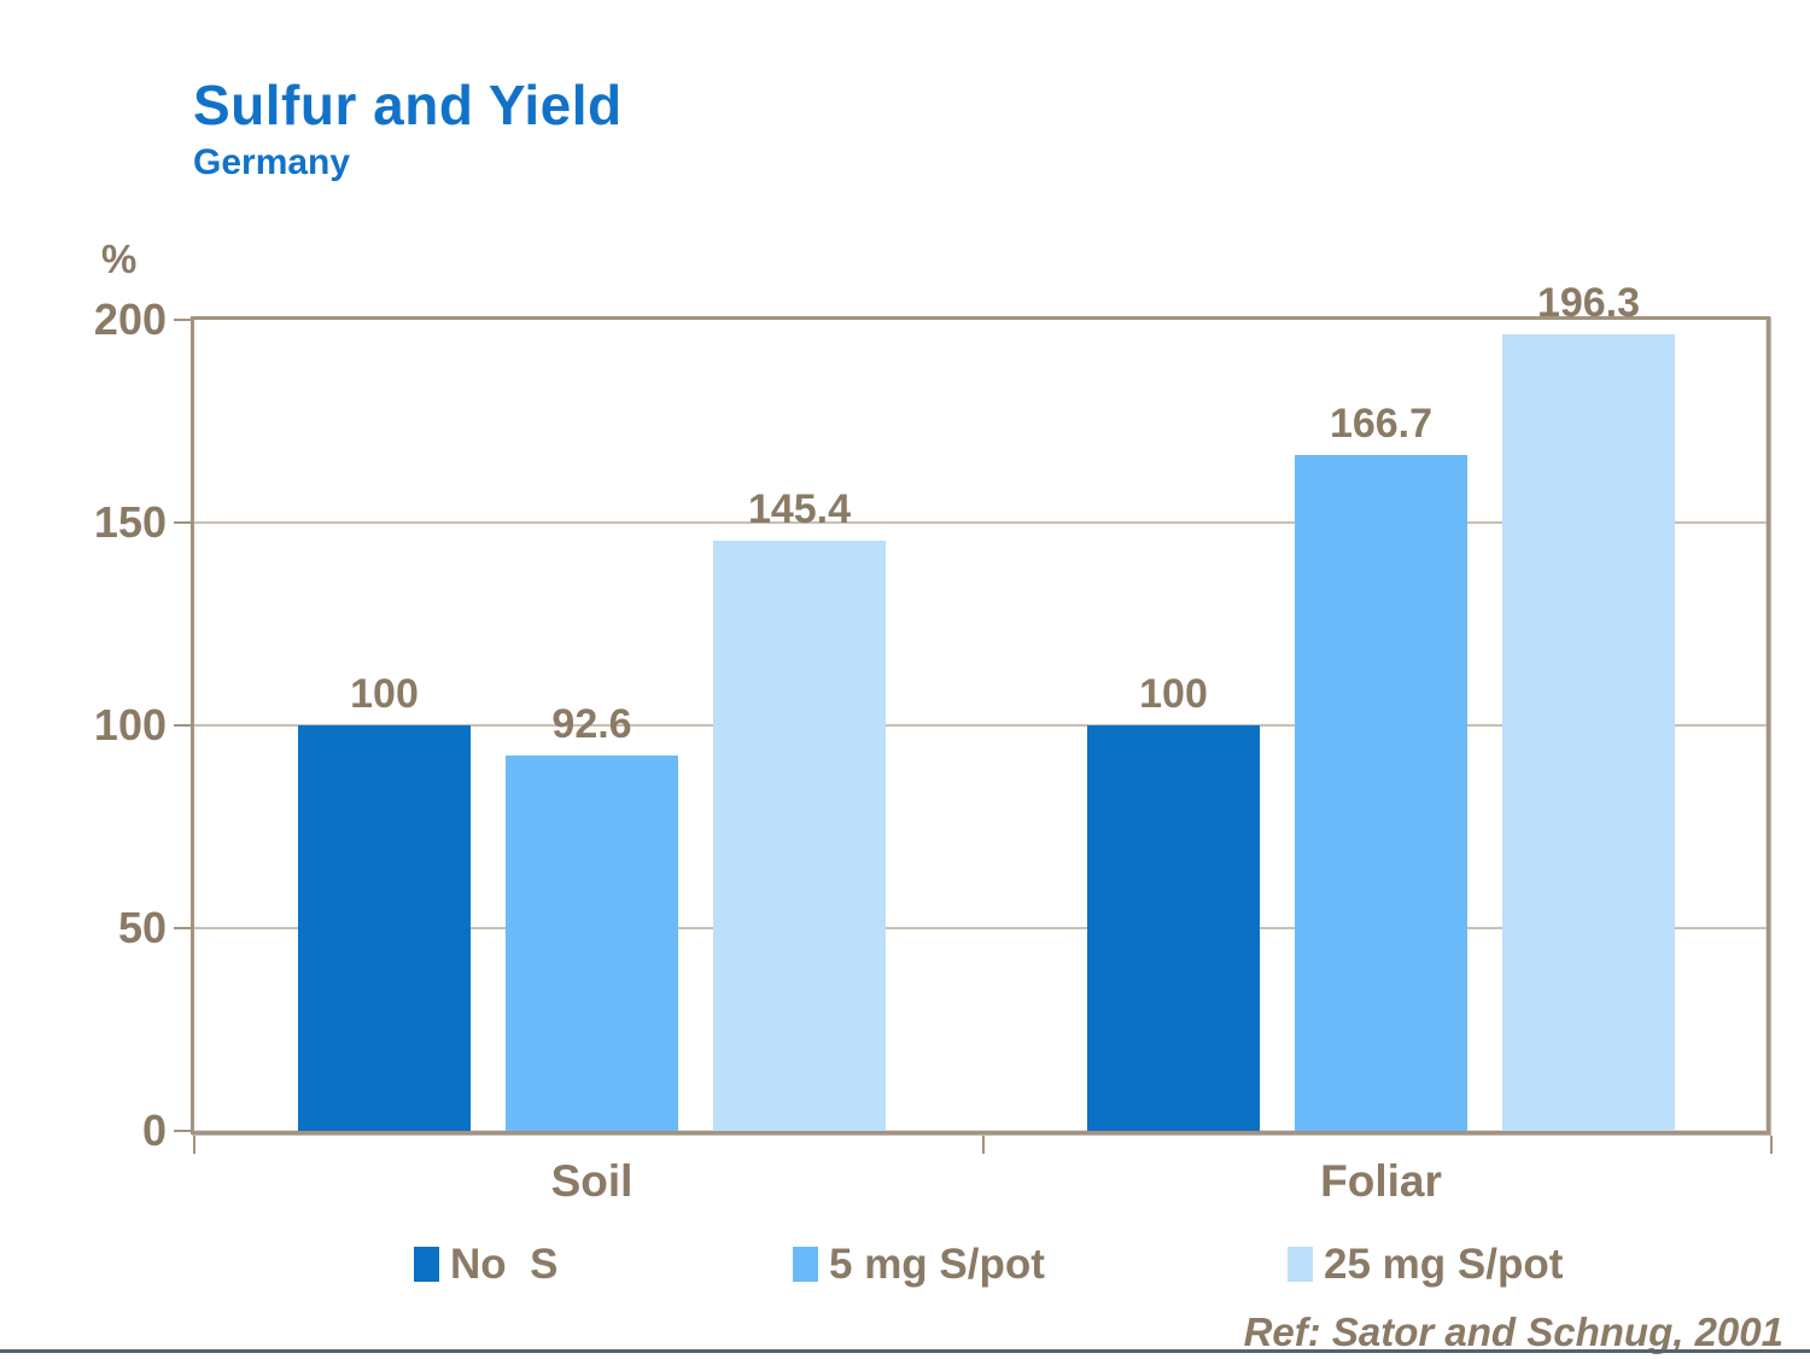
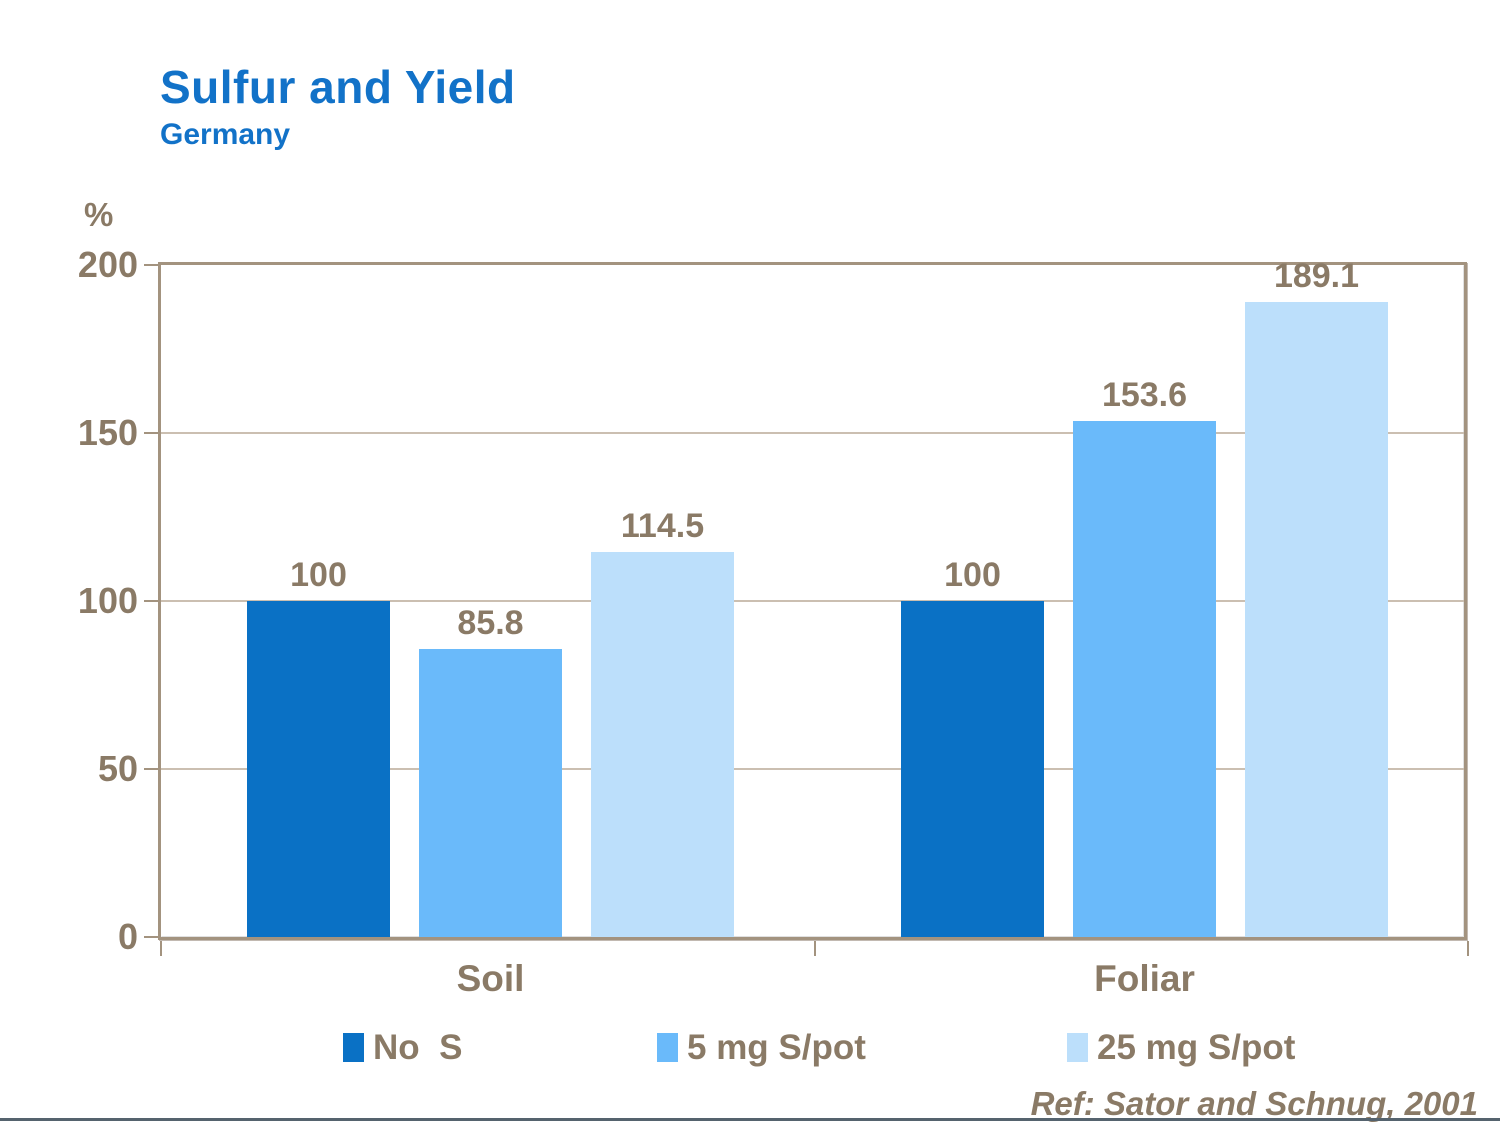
5 mg S/pot/Soil: 92.6 -> 85.8
25 mg S/pot/Soil: 145.4 -> 114.5
5 mg S/pot/Foliar: 166.7 -> 153.6
25 mg S/pot/Foliar: 196.3 -> 189.1
